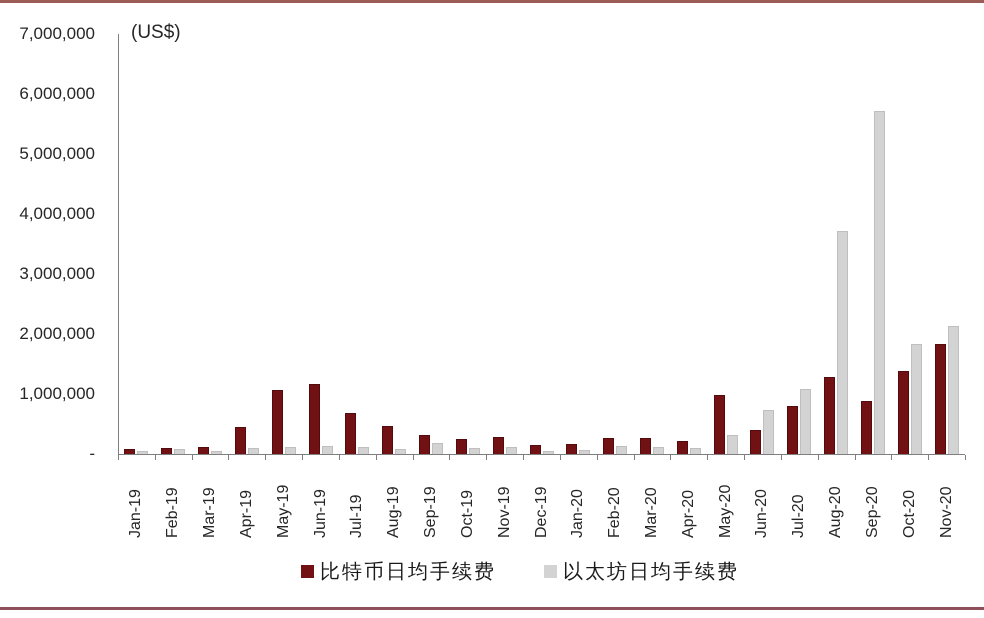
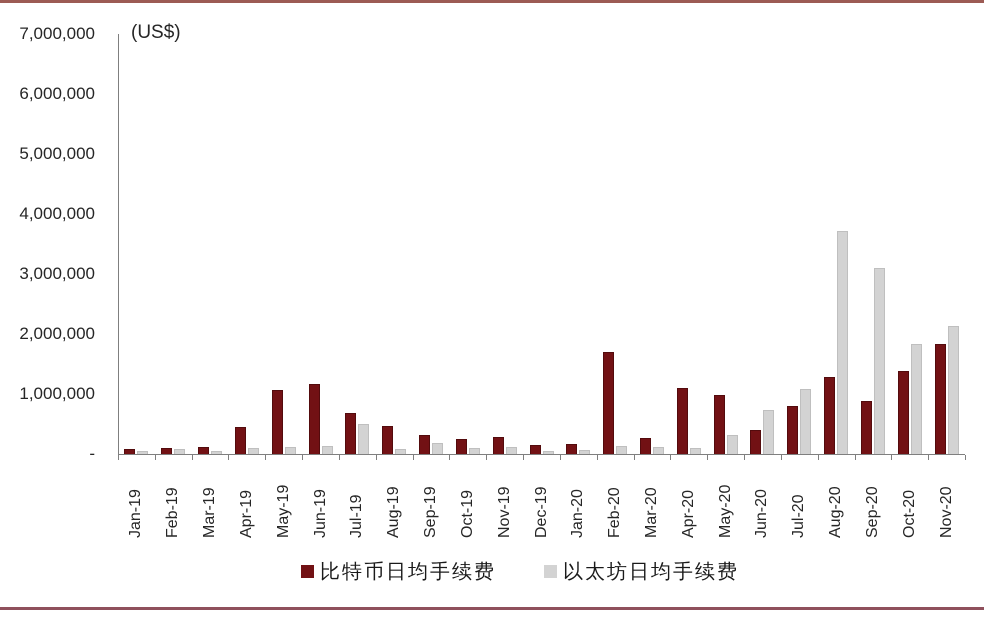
以太坊日均手续费/Jul-19: 100000 -> 500000
比特币日均手续费/Feb-20: 300000 -> 1700000
比特币日均手续费/Apr-20: 200000 -> 1100000
以太坊日均手续费/Sep-20: 5700000 -> 3100000
